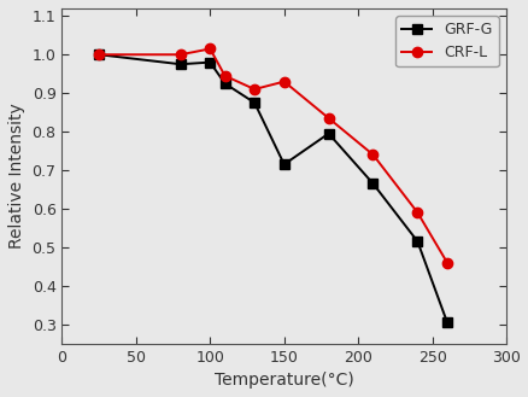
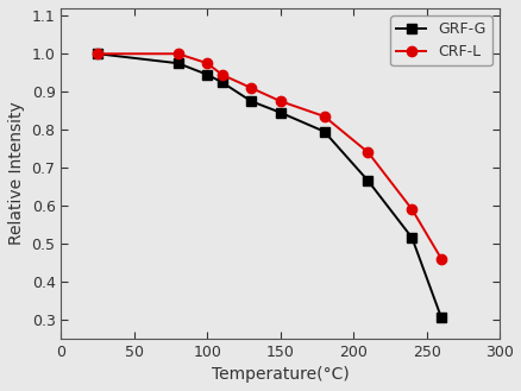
GRF-G/100: 0.980 -> 0.945
CRF-L/100: 1.015 -> 0.975
GRF-G/150: 0.715 -> 0.845
CRF-L/150: 0.930 -> 0.875
